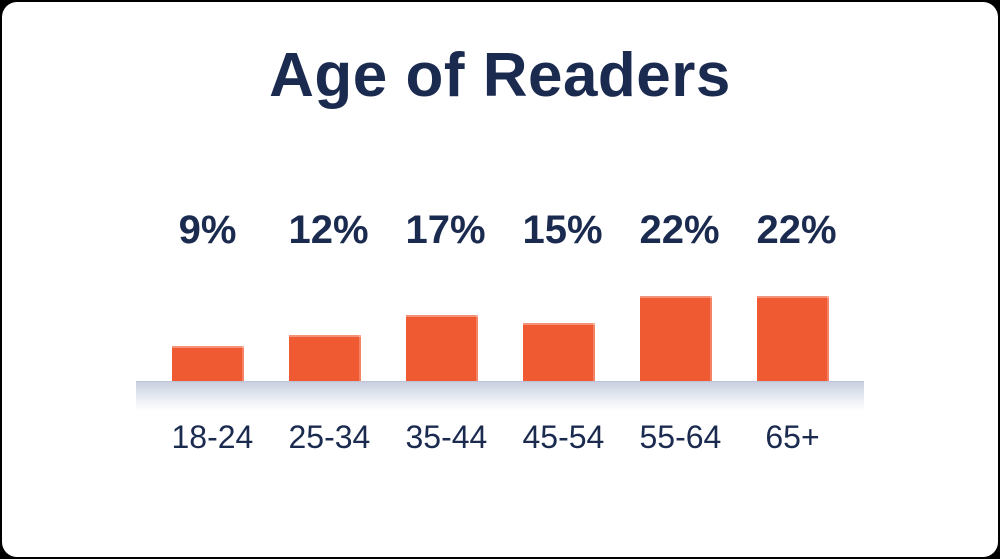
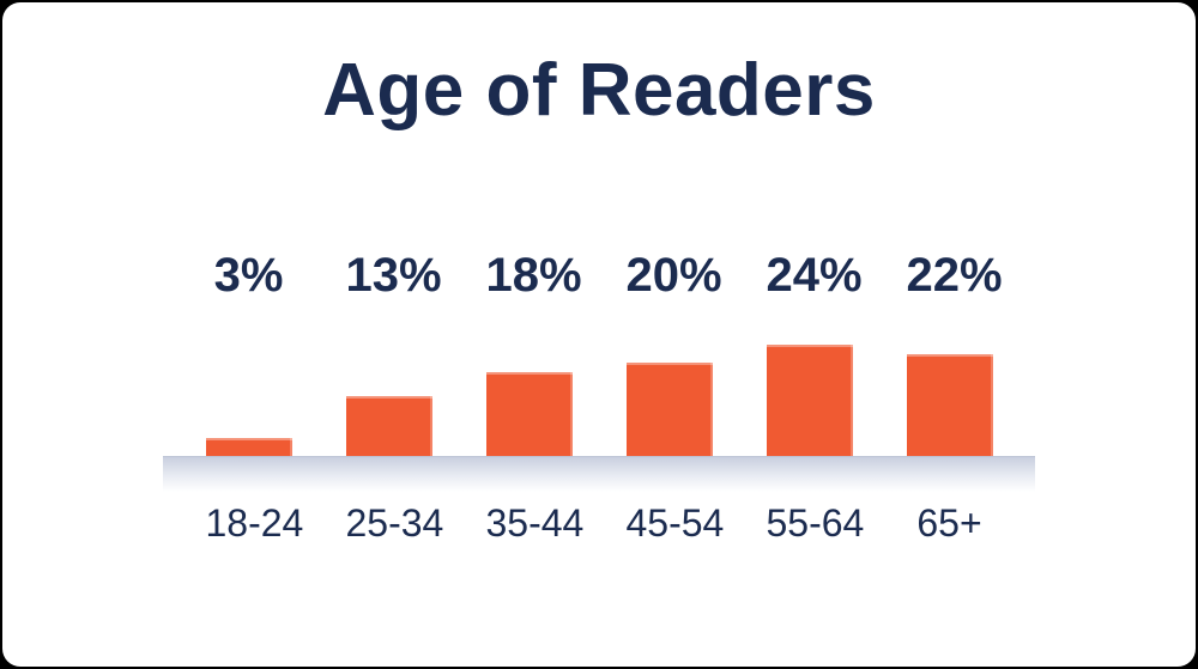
18-24: 9% -> 3%
25-34: 12% -> 13%
35-44: 17% -> 18%
45-54: 15% -> 20%
55-64: 22% -> 24%
